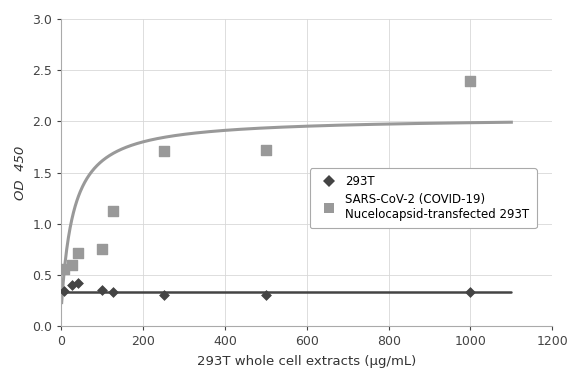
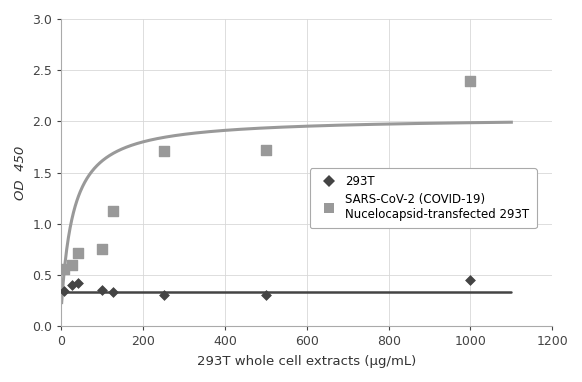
293T/1000: 0.33 -> 0.45
